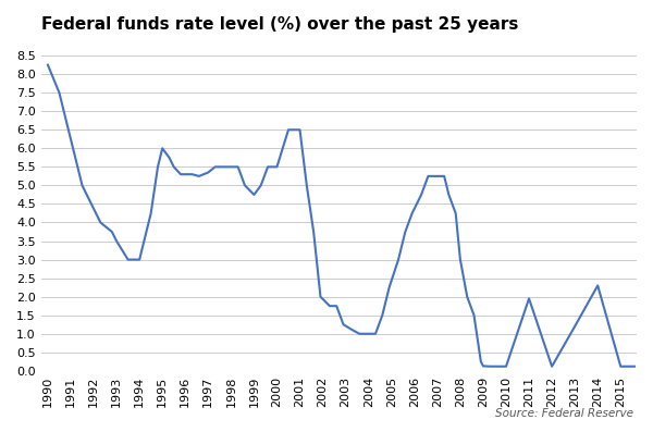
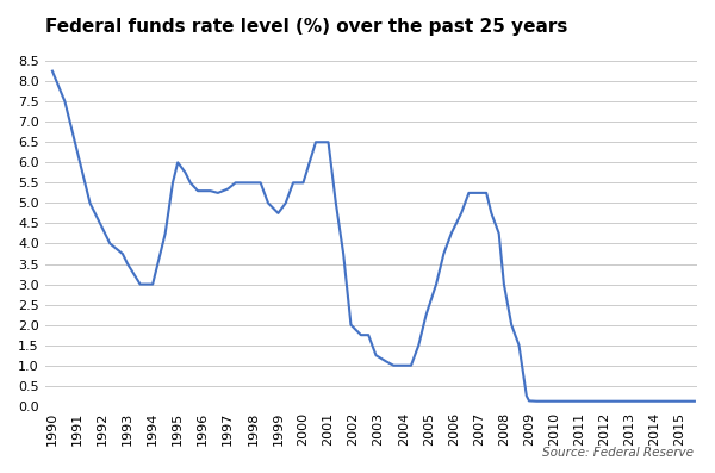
2011: 1.95 -> 0.12
2013: 1.20 -> 0.12
2014: 2.30 -> 0.12
